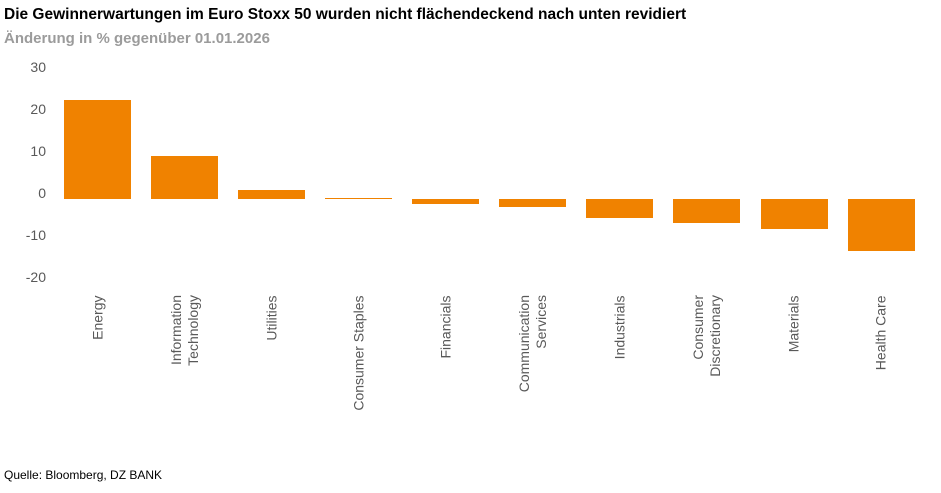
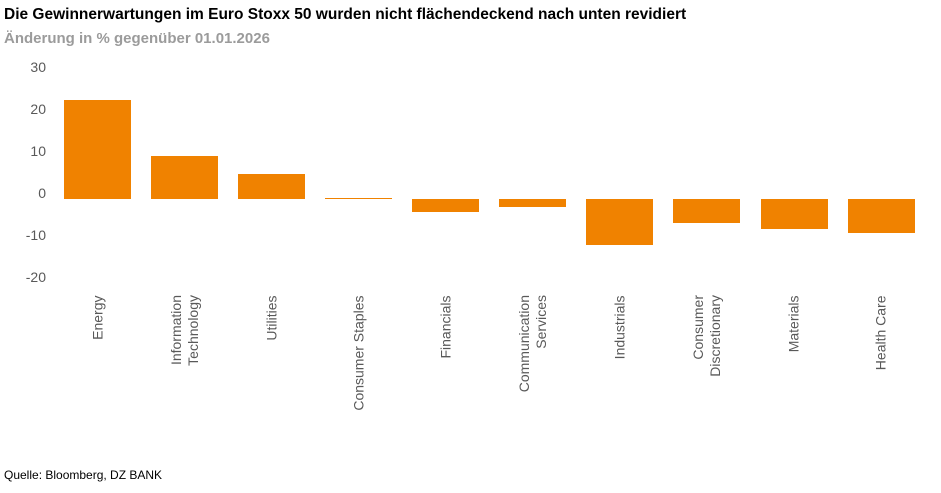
Utilities: 2 -> 6
Financials: -1 -> -3
Industrials: -5 -> -11
Health Care: -12 -> -8
